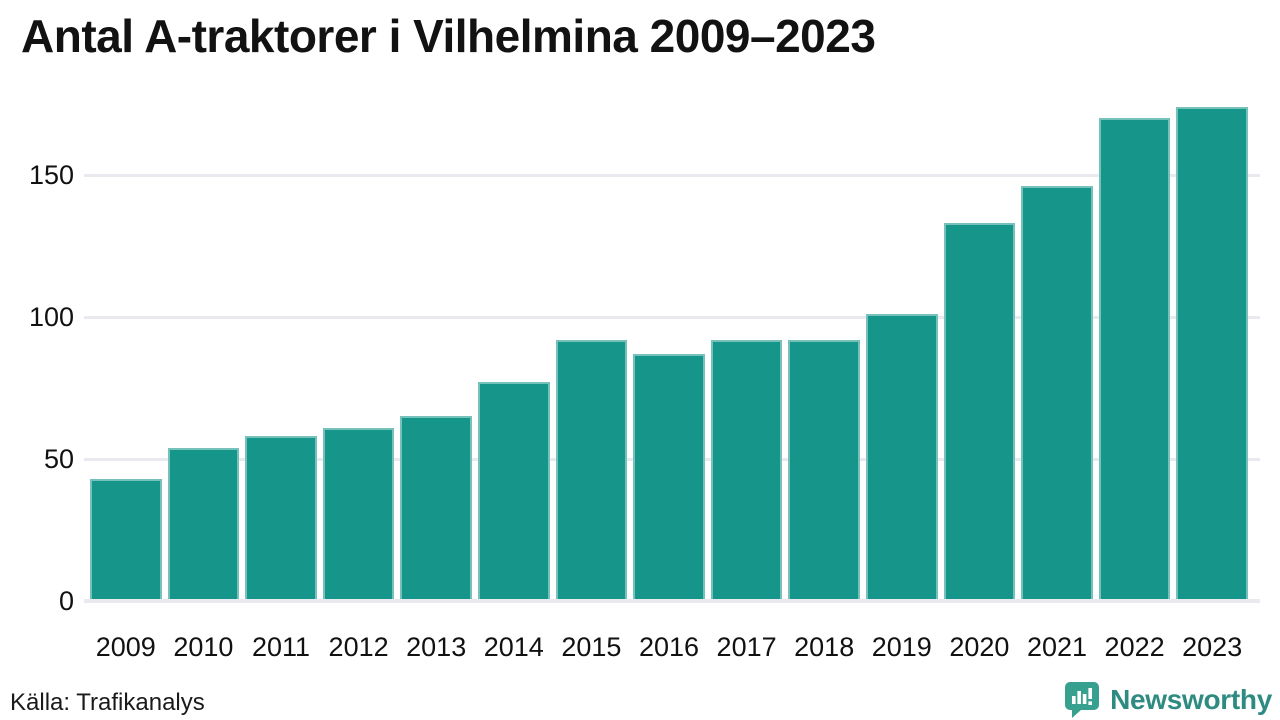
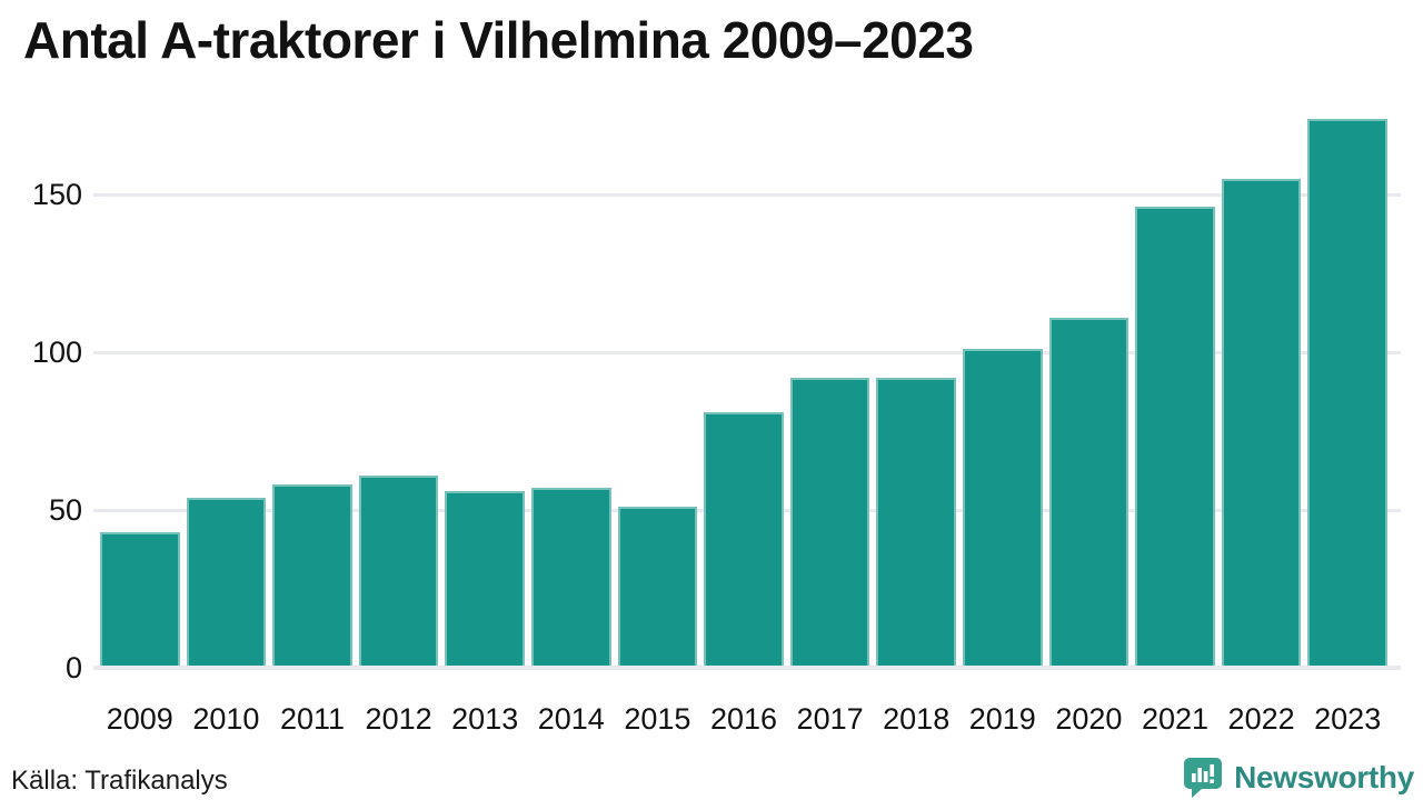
2013: 65 -> 56
2014: 77 -> 57
2015: 92 -> 51
2016: 87 -> 81
2020: 133 -> 111
2022: 170 -> 155
